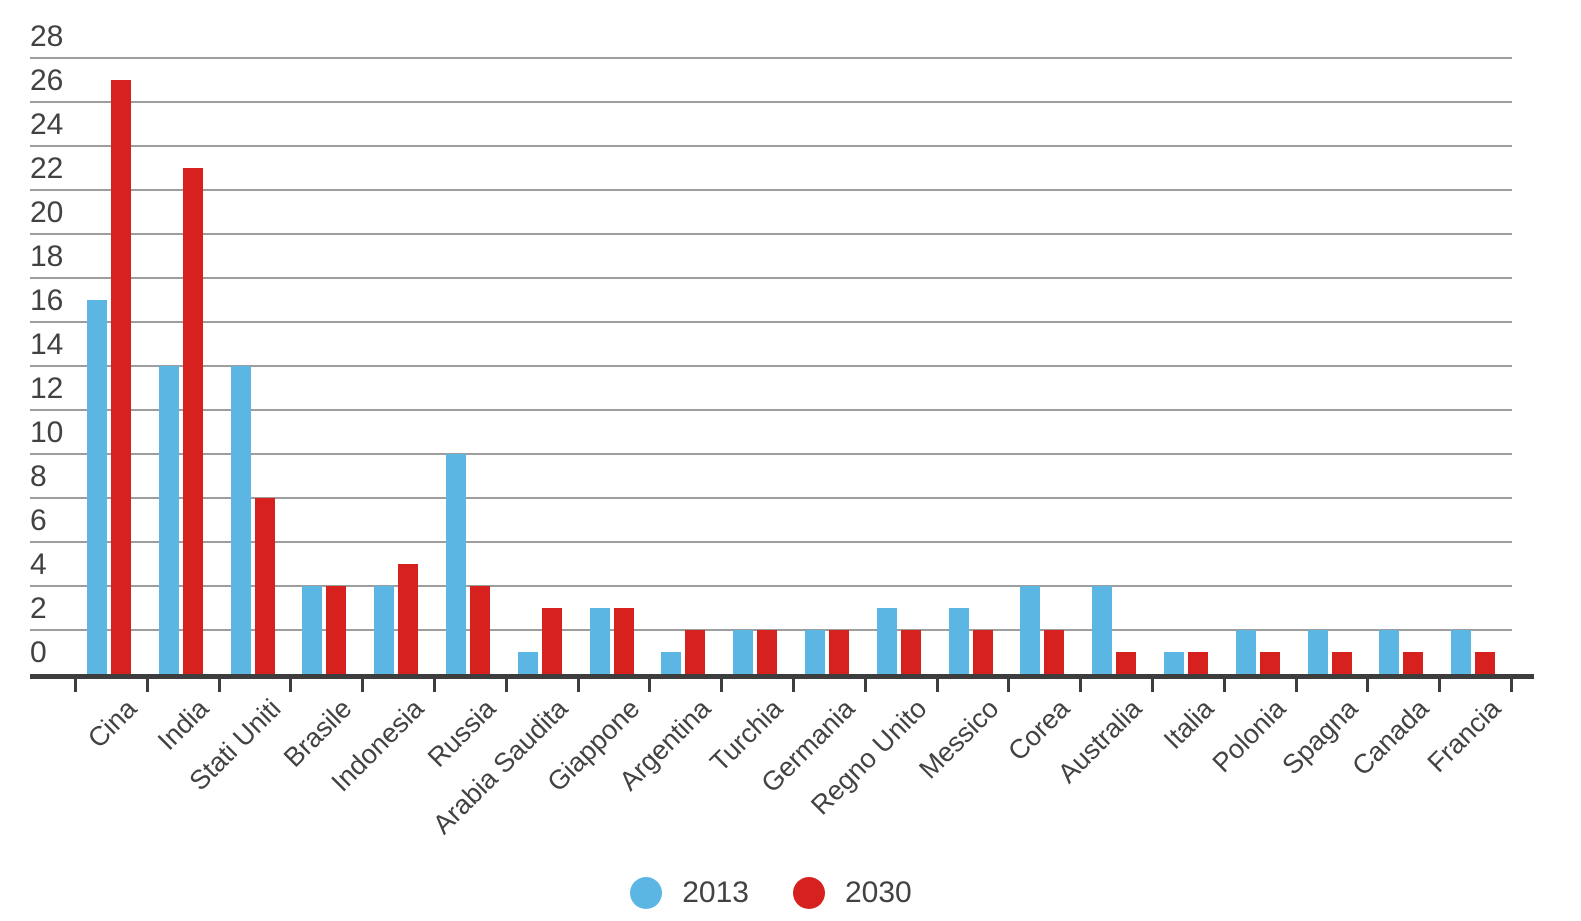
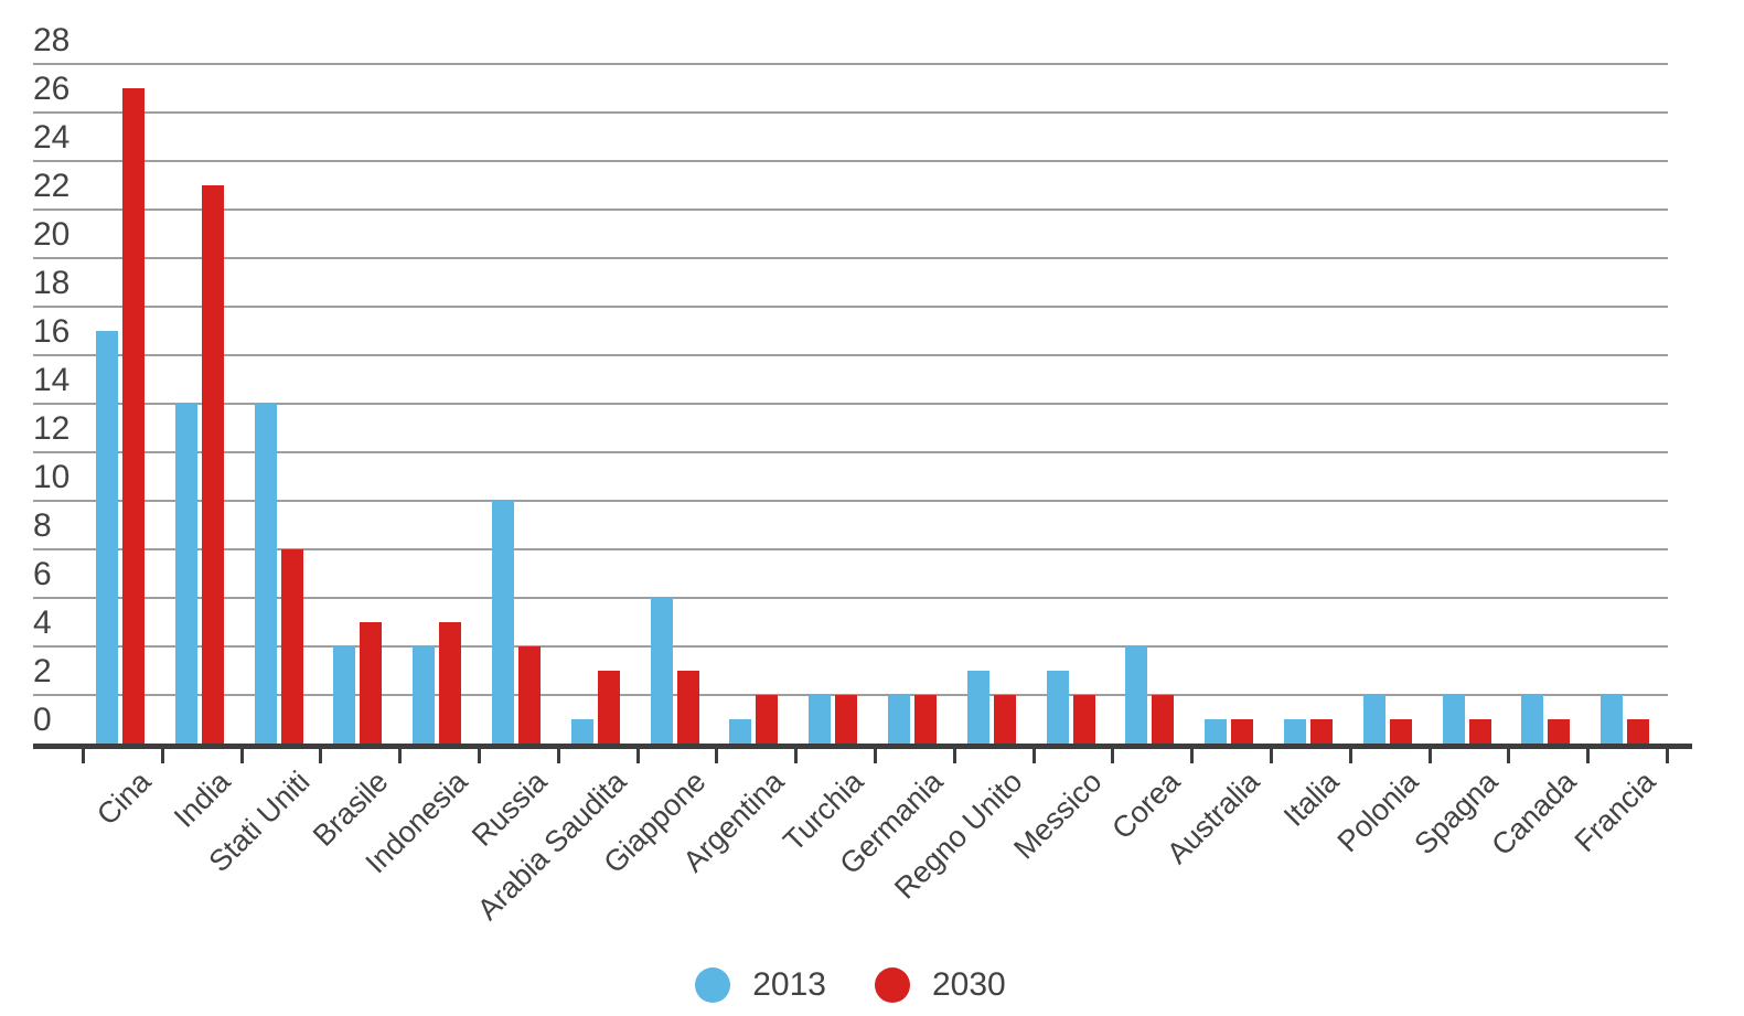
2030/Brasile: 4 -> 5
2013/Giappone: 3 -> 6
2013/Australia: 4 -> 1
